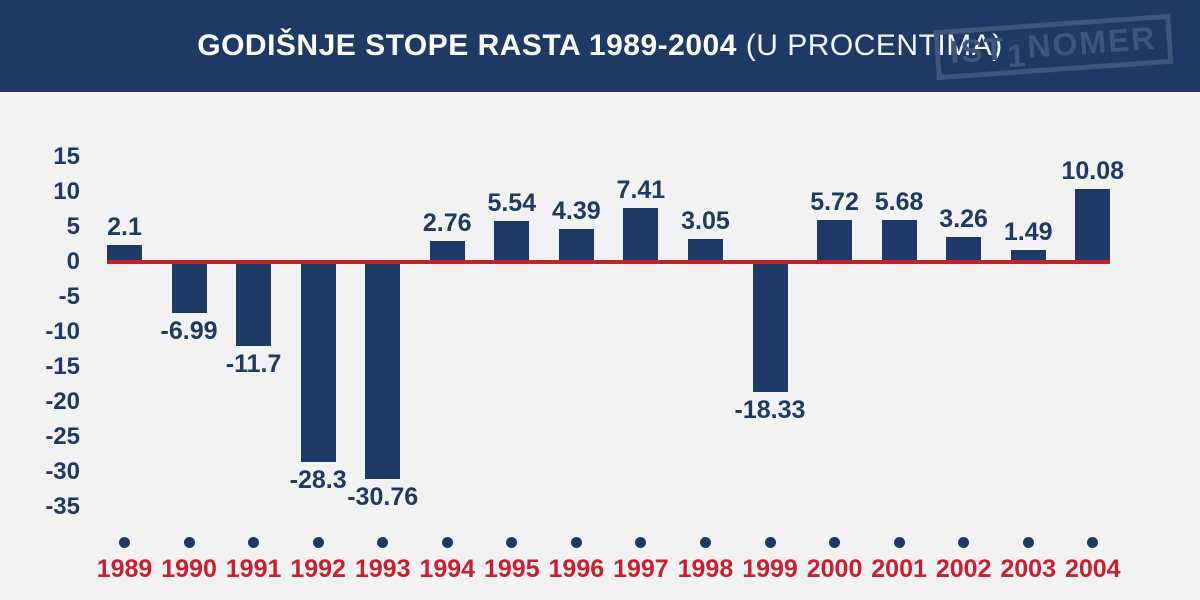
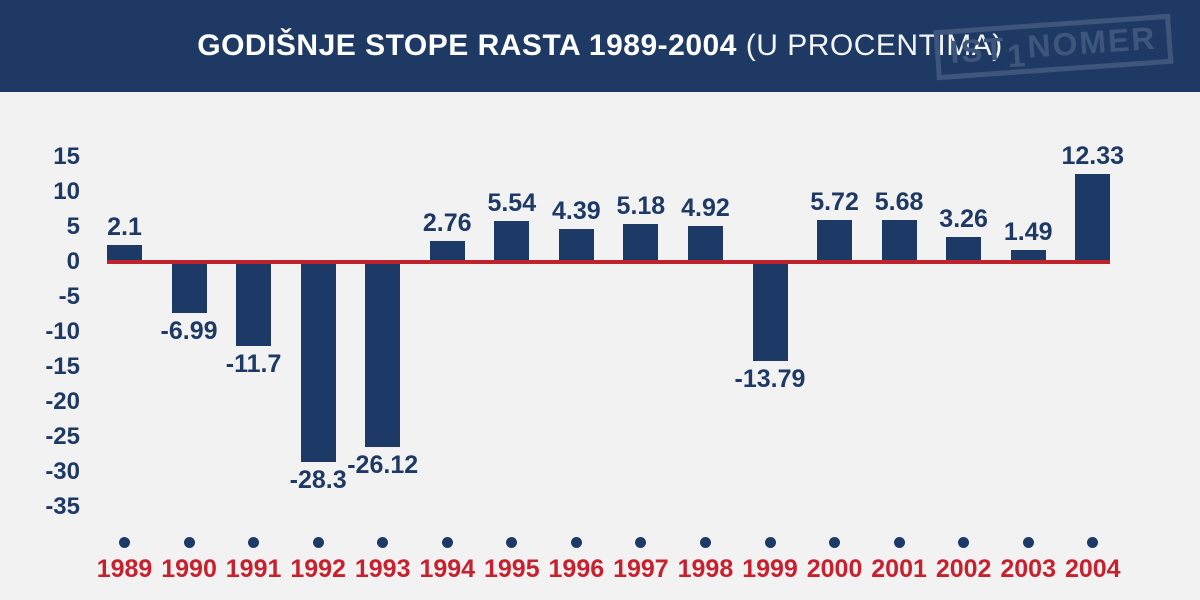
1993: -30.76 -> -26.12
1997: 7.41 -> 5.18
1998: 3.05 -> 4.92
1999: -18.33 -> -13.79
2004: 10.08 -> 12.33
